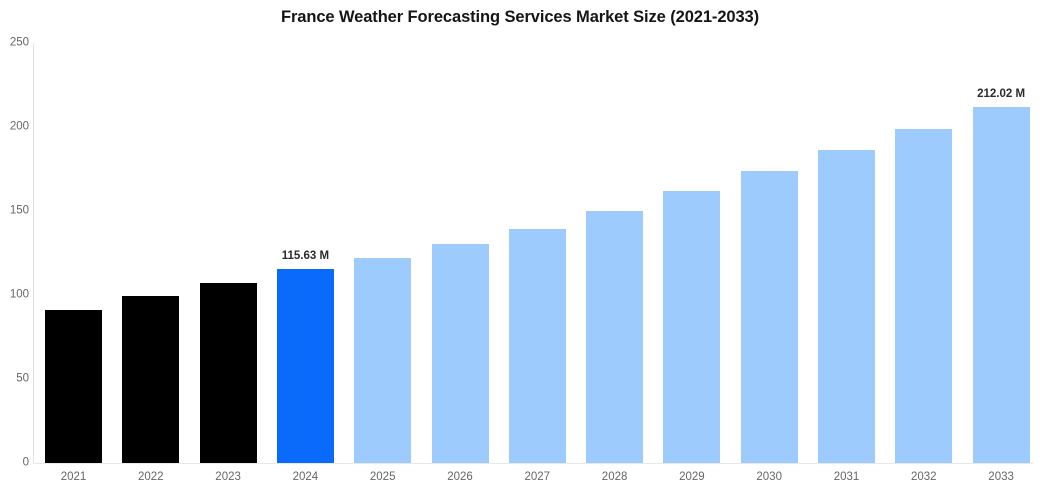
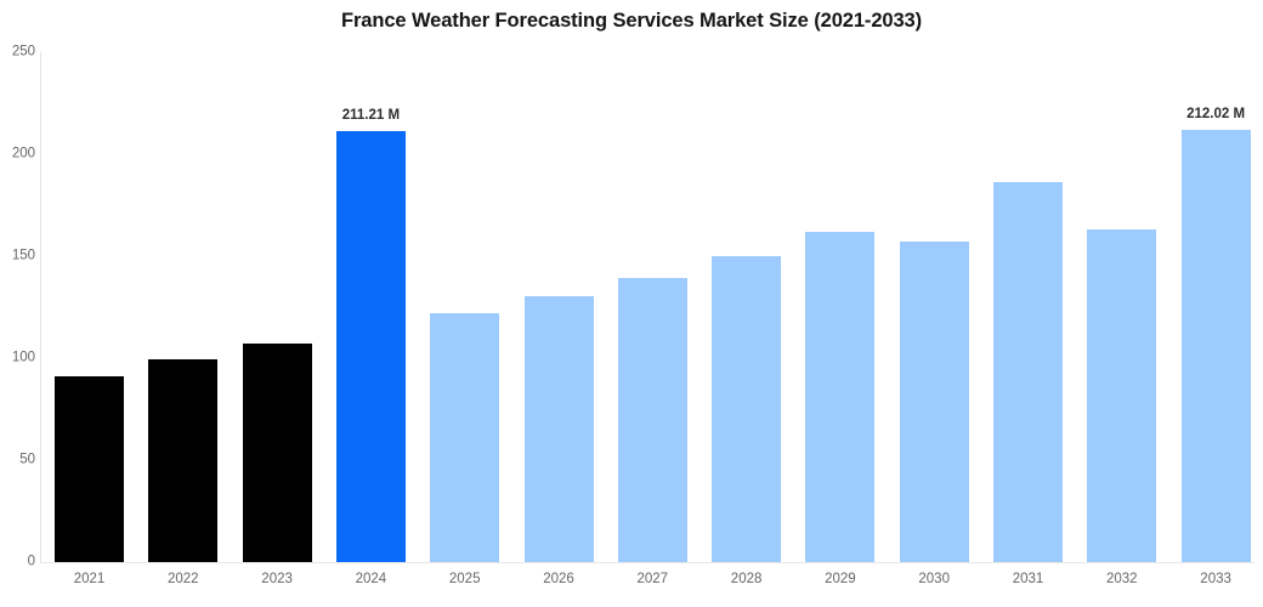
2024: 115.63 -> 211.21
2030: 174 -> 157
2032: 199 -> 163
